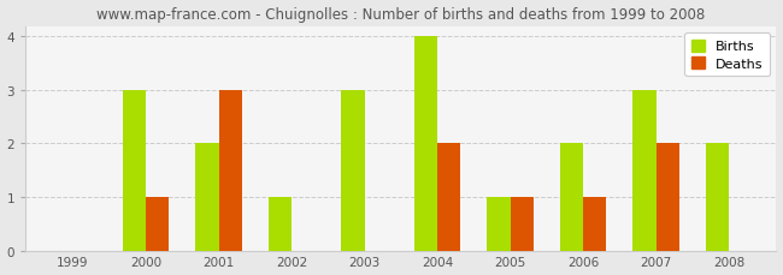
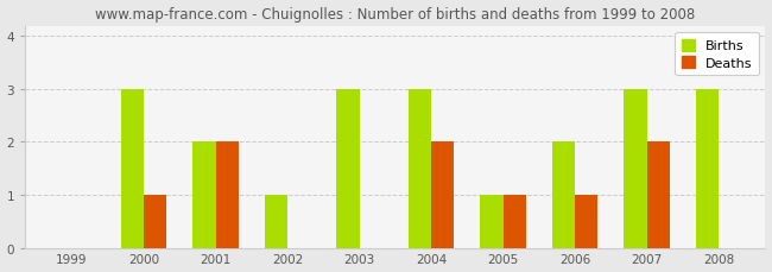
Deaths/2001: 3 -> 2
Births/2004: 4 -> 3
Births/2008: 2 -> 3
